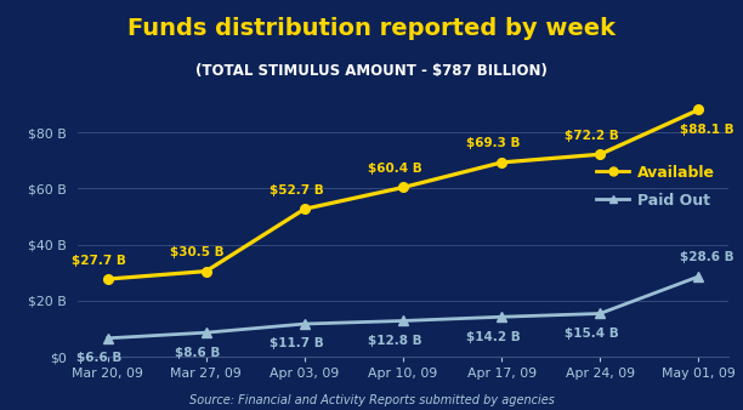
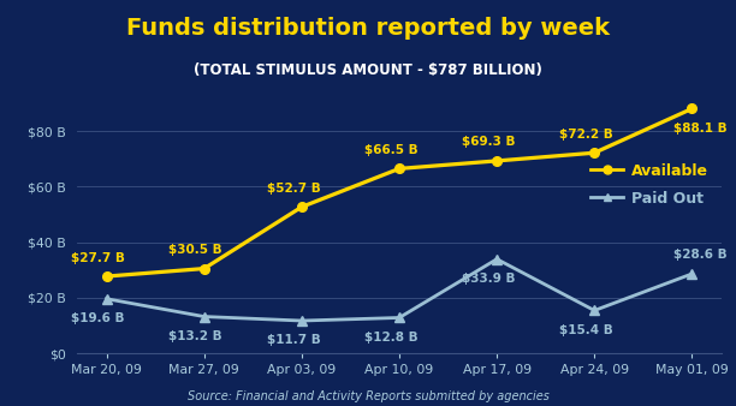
Paid Out/Mar 20, 09: $6.6 -> $19.6
Paid Out/Mar 27, 09: $8.6 -> $13.2
Available/Apr 10, 09: $60.4 -> $66.5
Paid Out/Apr 17, 09: $14.2 -> $33.9
